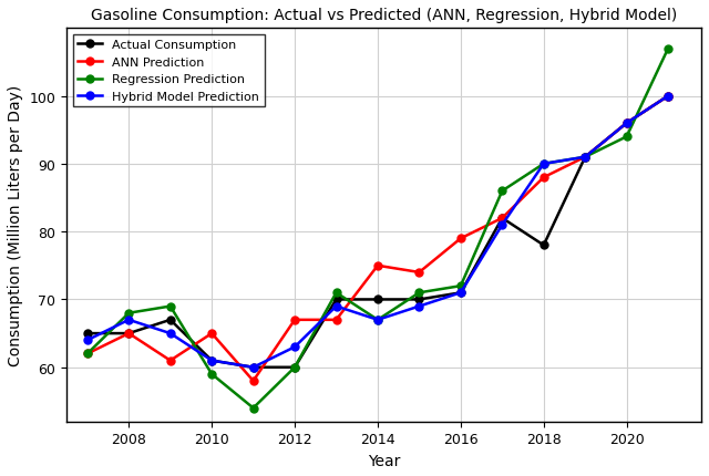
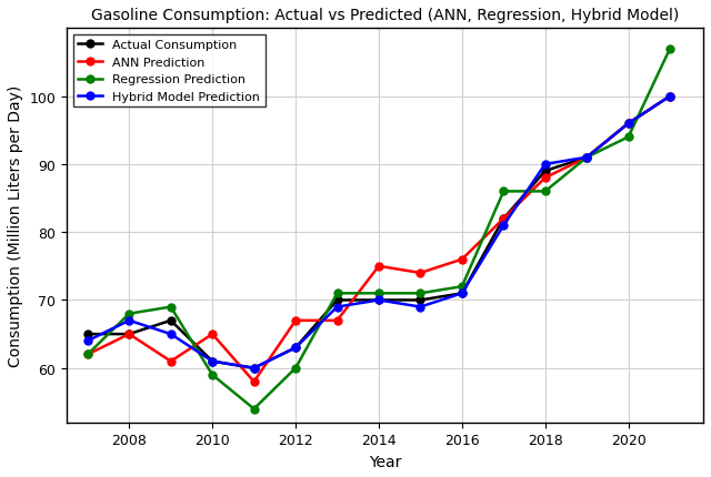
Actual Consumption/2012: 60 -> 63
Regression Prediction/2014: 67 -> 71
Hybrid Model Prediction/2014: 67 -> 70
ANN Prediction/2016: 79 -> 76
Actual Consumption/2018: 78 -> 89
Regression Prediction/2018: 90 -> 86
